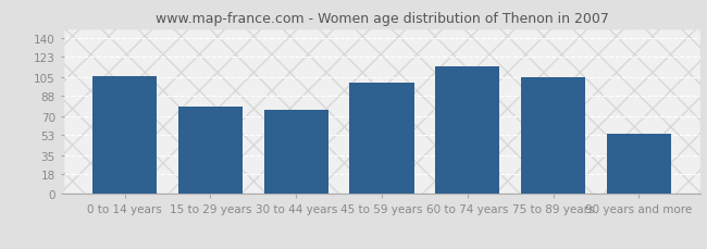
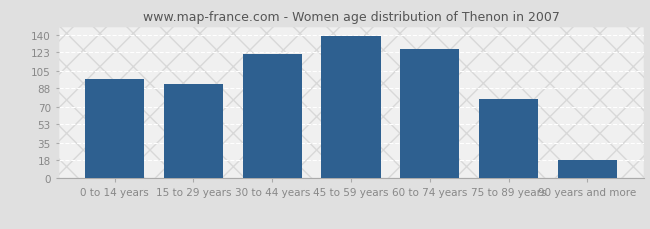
0 to 14 years: 106 -> 97
15 to 29 years: 78 -> 92
30 to 44 years: 75 -> 121
45 to 59 years: 100 -> 139
60 to 74 years: 114 -> 126
75 to 89 years: 105 -> 77
90 years and more: 54 -> 18
